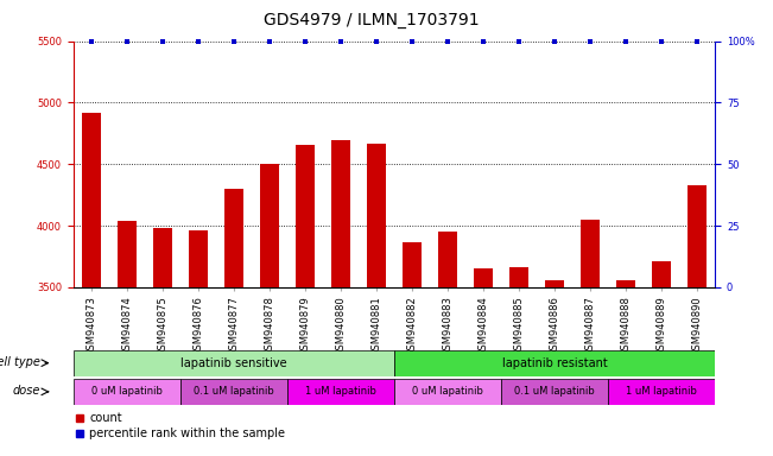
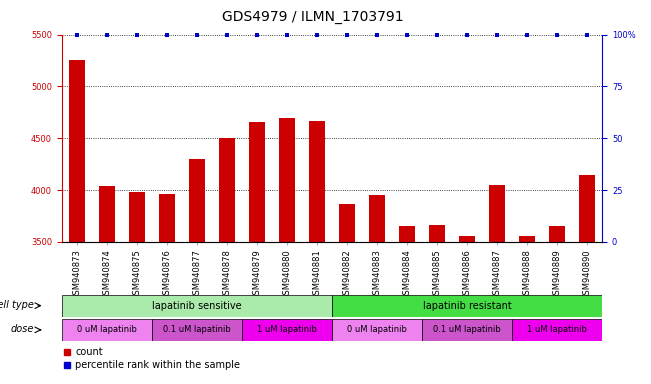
GSM940873: 4920 -> 5250
GSM940889: 3710 -> 3650
GSM940890: 4330 -> 4140
